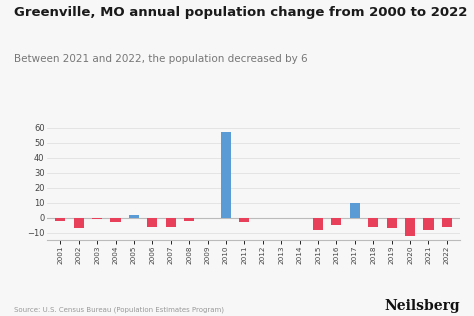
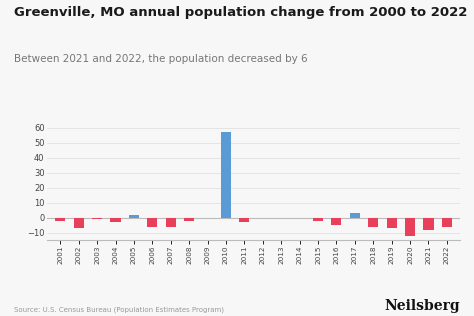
2015: -8 -> -2
2017: 10 -> 3
